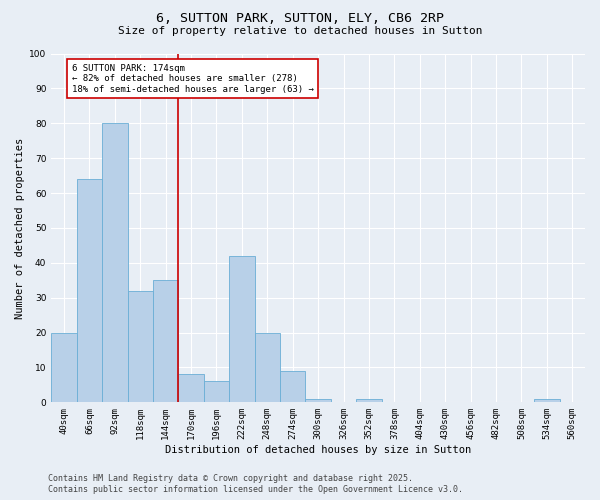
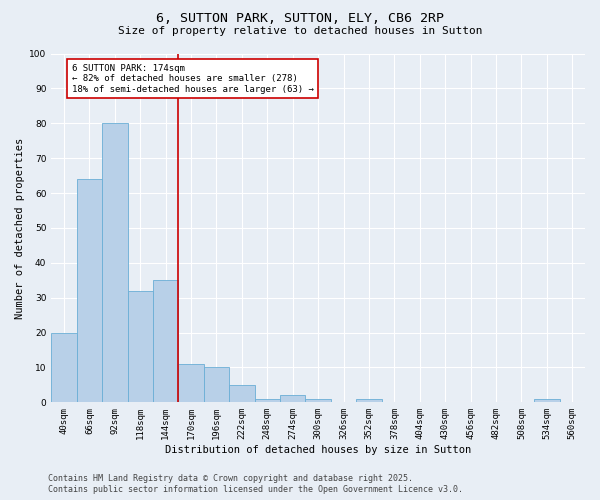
170sqm: 8 -> 11
196sqm: 6 -> 10
222sqm: 42 -> 5
248sqm: 20 -> 1
274sqm: 9 -> 2
